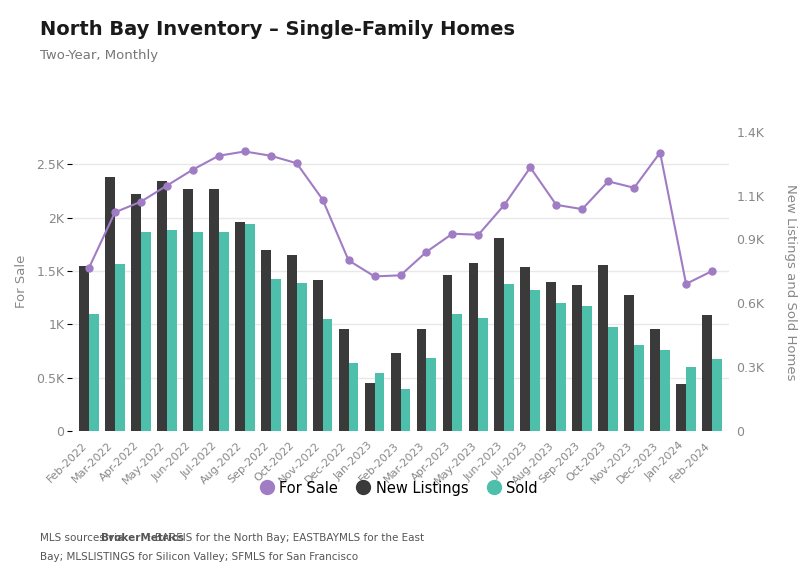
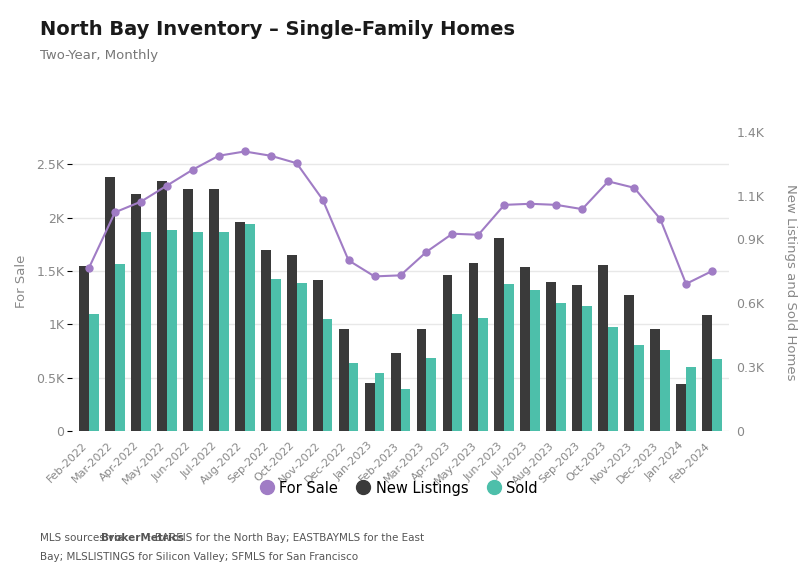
For Sale/Jul-2023: 2.47K -> 2.13K
For Sale/Dec-2023: 2.61K -> 1.99K
